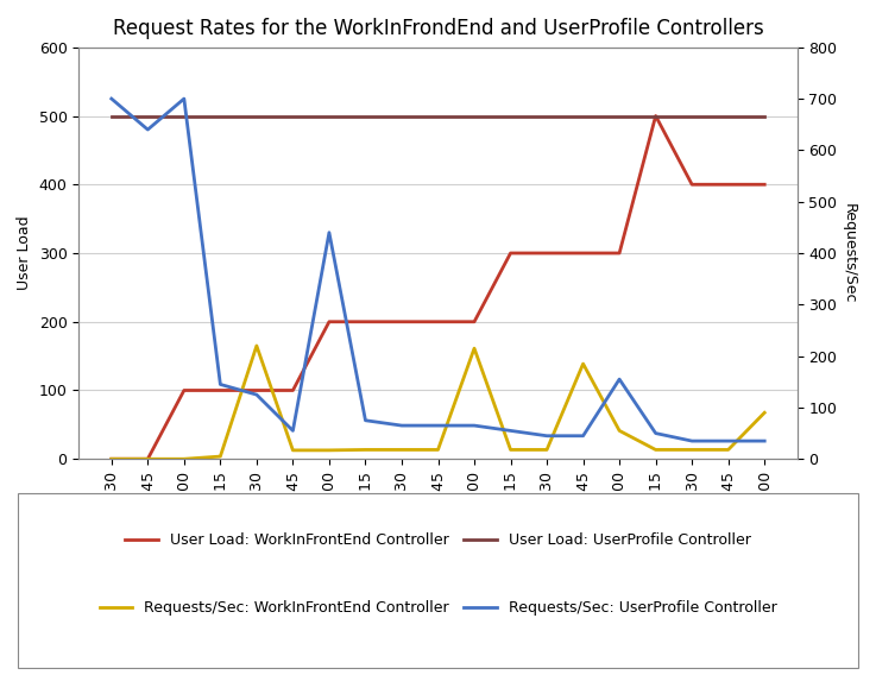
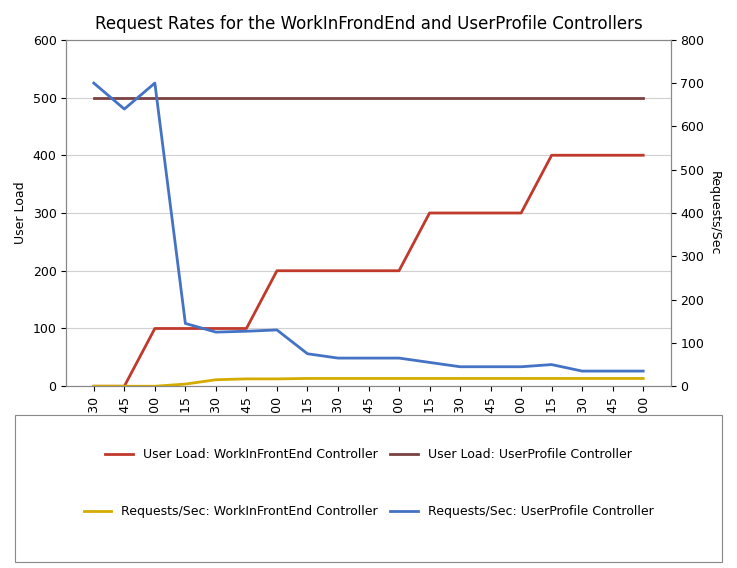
Requests/Sec: WorkInFrontEnd Controller/01:30: 220 -> 15
Requests/Sec: UserProfile Controller/01:45: 55 -> 127
Requests/Sec: UserProfile Controller/02:00: 440 -> 130
Requests/Sec: WorkInFrontEnd Controller/03:00: 215 -> 18
Requests/Sec: WorkInFrontEnd Controller/03:45: 185 -> 18
Requests/Sec: WorkInFrontEnd Controller/04:00: 55 -> 18
Requests/Sec: UserProfile Controller/04:00: 155 -> 45
User Load: WorkInFrontEnd Controller/04:15: 500 -> 400
Requests/Sec: WorkInFrontEnd Controller/05:00: 90 -> 18
